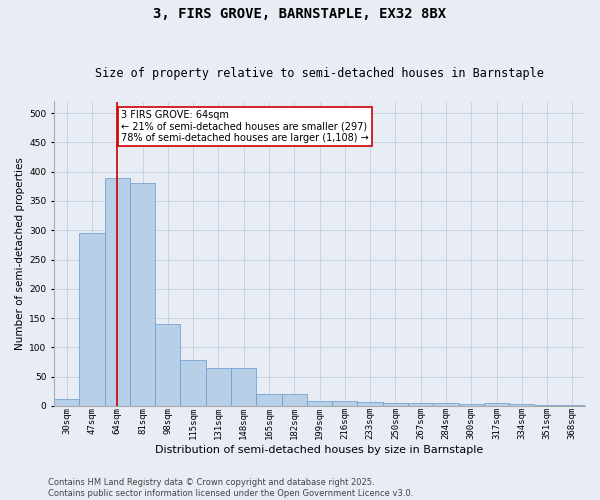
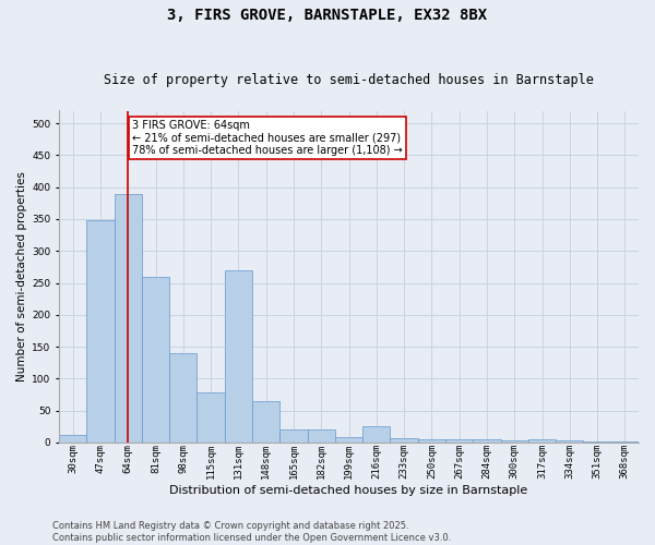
47sqm: 295 -> 348
81sqm: 380 -> 260
131sqm: 65 -> 270
216sqm: 9 -> 26
